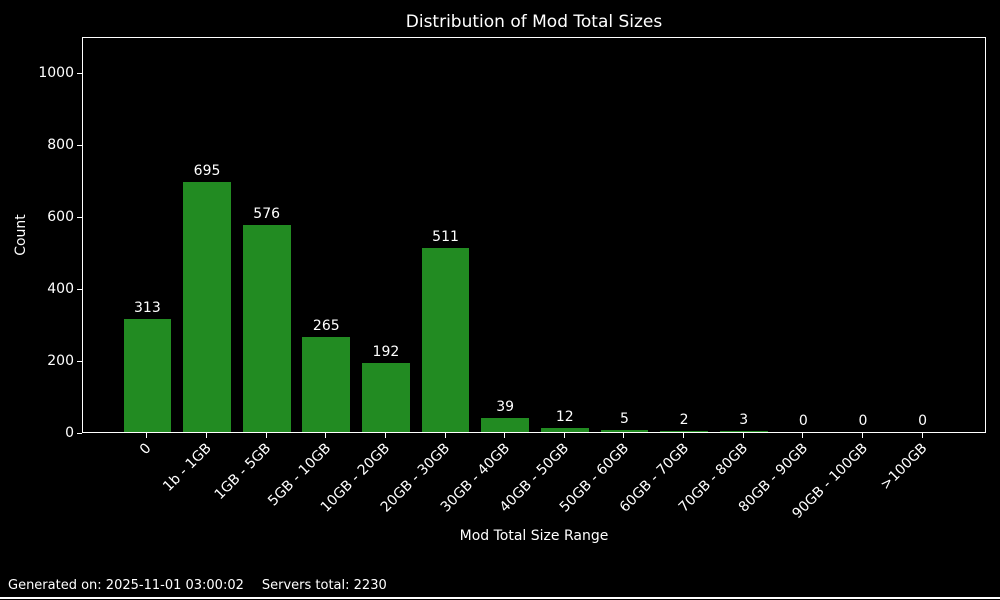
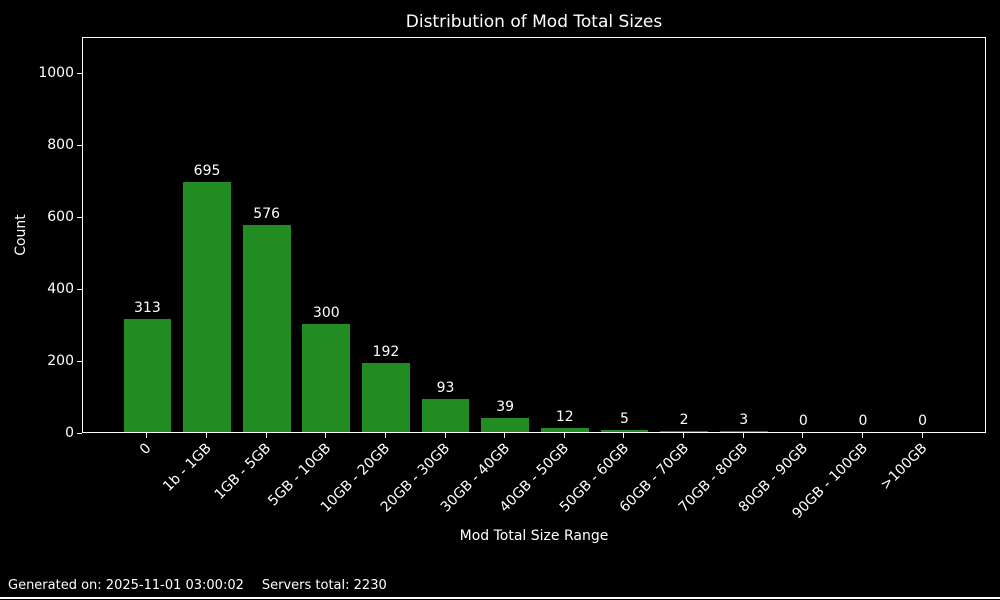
5GB - 10GB: 265 -> 300
20GB - 30GB: 511 -> 93
